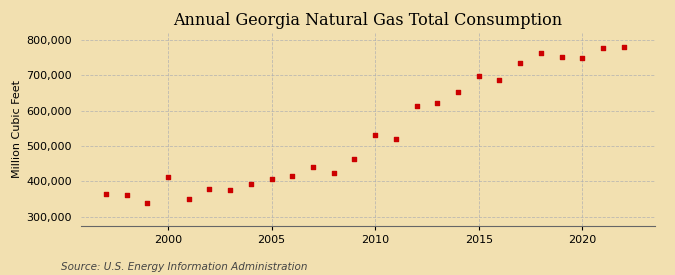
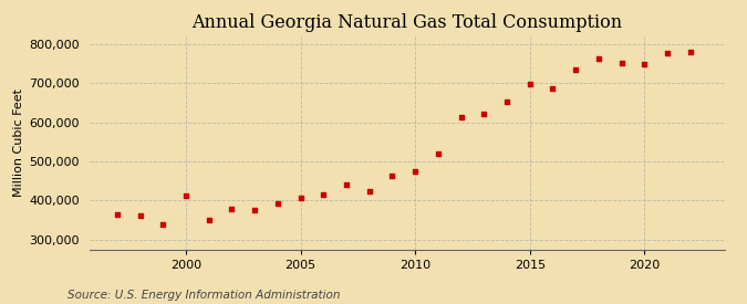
2010: 530,000 -> 475,000
